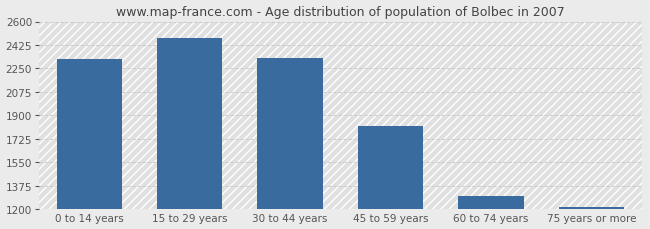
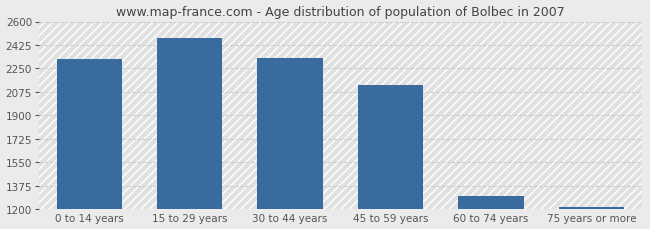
45 to 59 years: 1820 -> 2130
